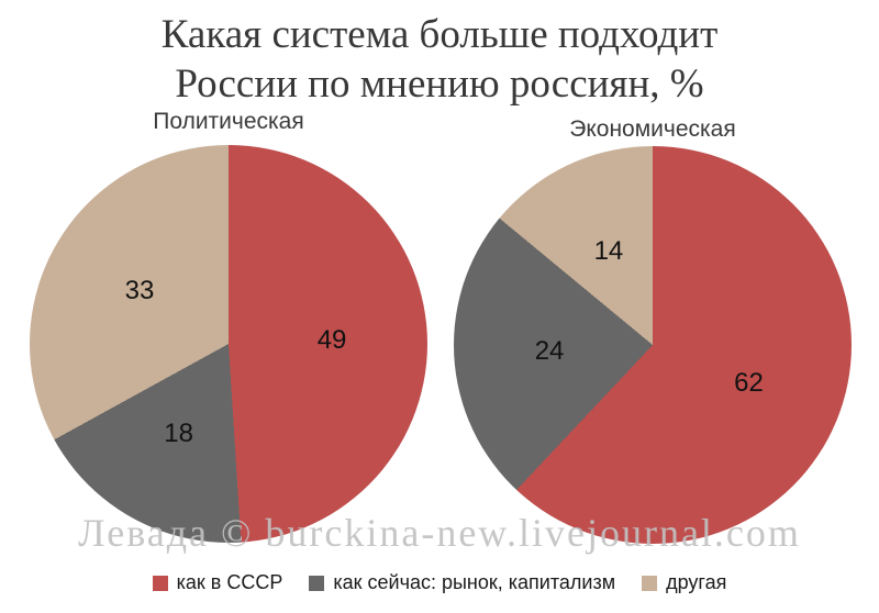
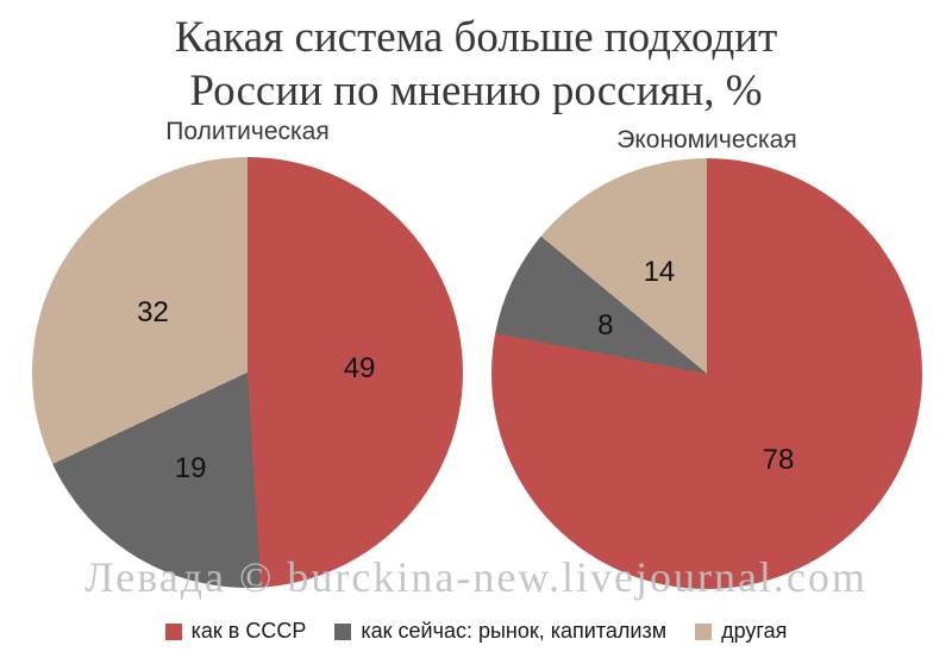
Политическая/как сейчас: рынок, капитализм: 18 -> 19
Политическая/другая: 33 -> 32
Экономическая/как в СССР: 62 -> 78
Экономическая/как сейчас: рынок, капитализм: 24 -> 8
